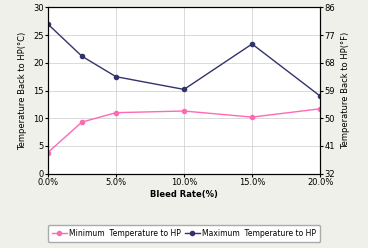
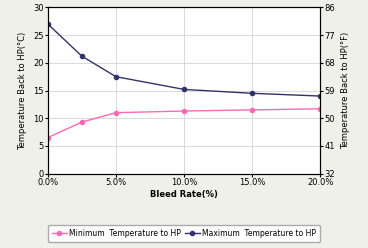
Minimum Temperature to HP/0.0%: 3.8 -> 6.5
Minimum Temperature to HP/15.0%: 10.2 -> 11.5
Maximum Temperature to HP/15.0%: 23.4 -> 14.5
